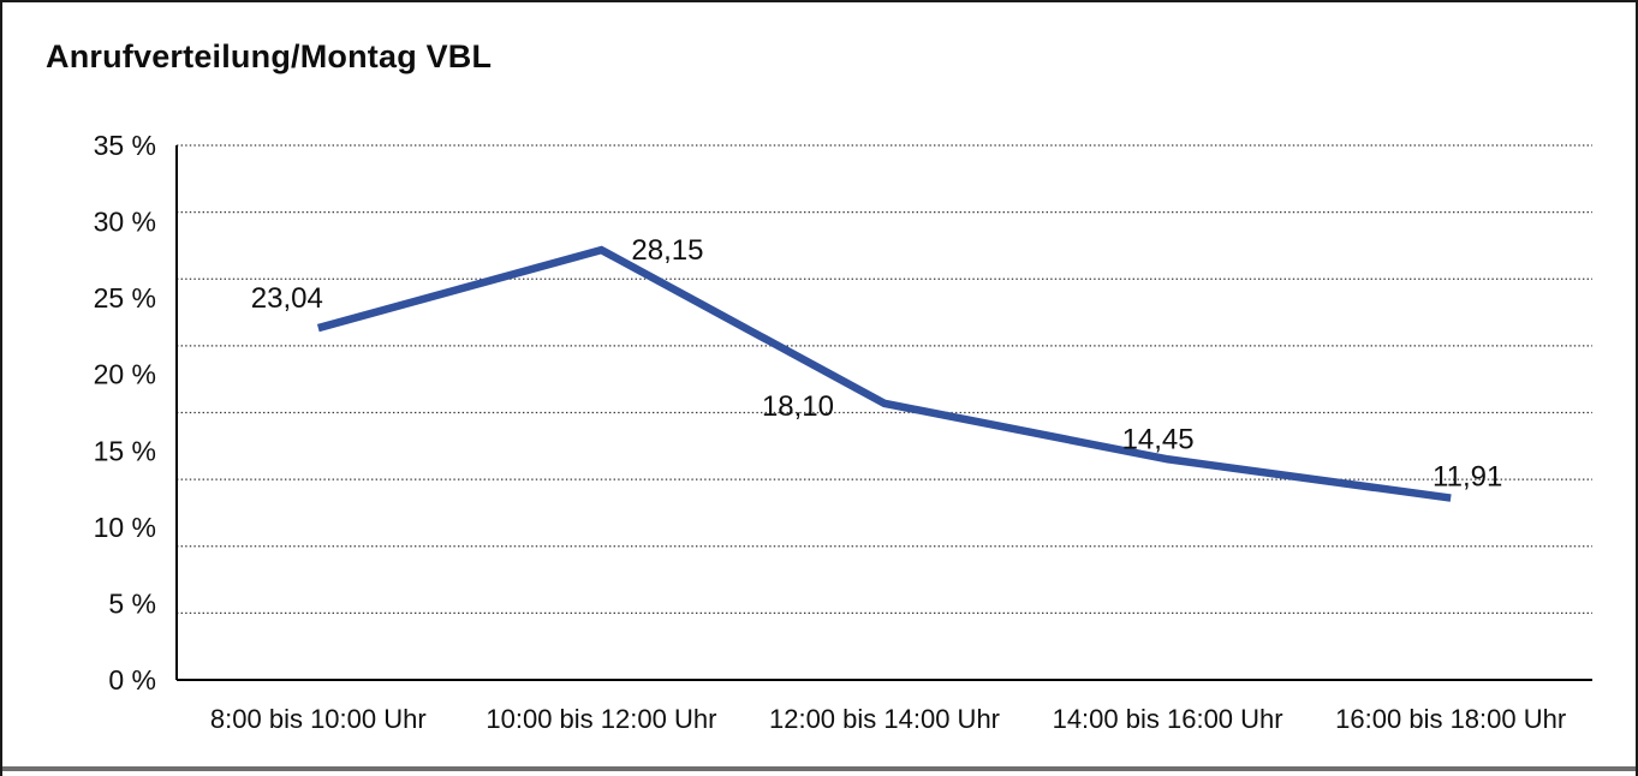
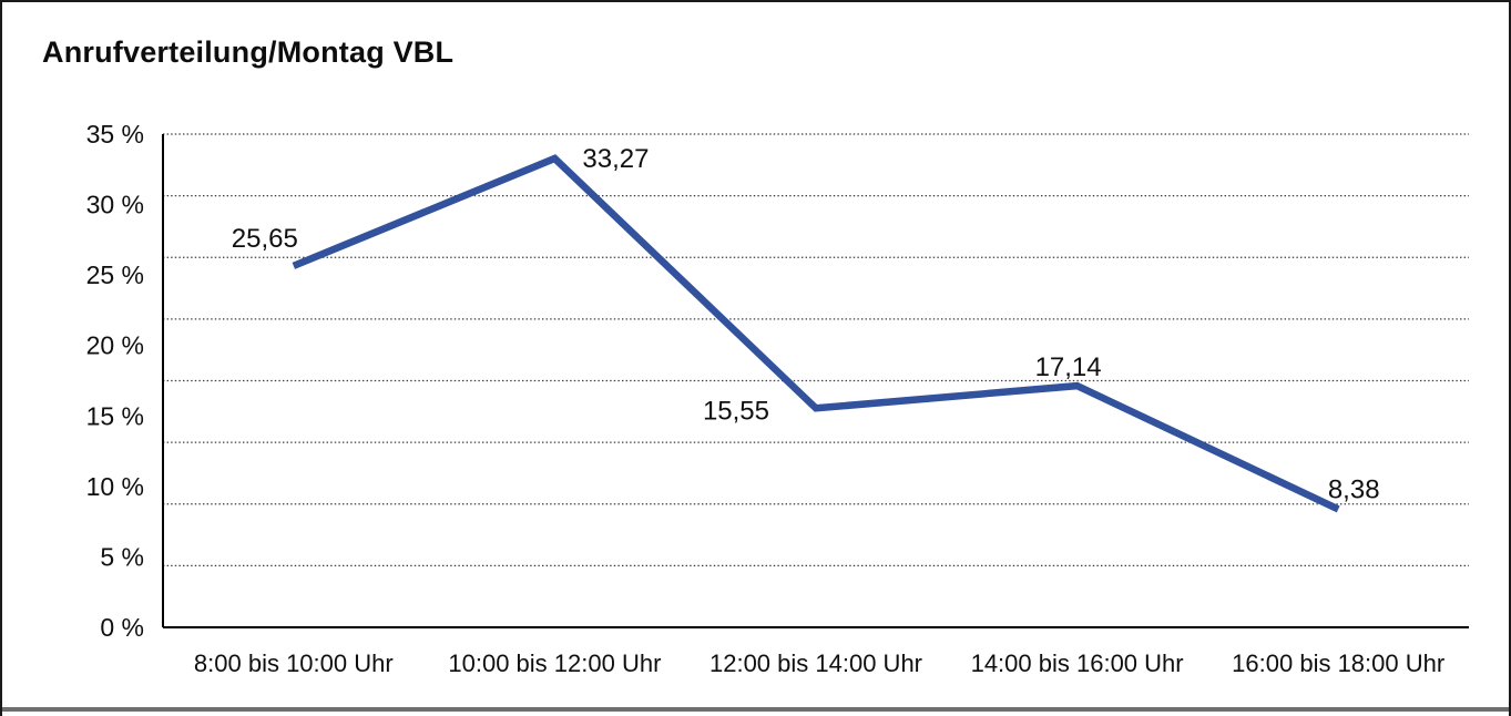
8:00 bis 10:00 Uhr: 23,04 -> 25,65
10:00 bis 12:00 Uhr: 28,15 -> 33,27
12:00 bis 14:00 Uhr: 18,10 -> 15,55
14:00 bis 16:00 Uhr: 14,45 -> 17,14
16:00 bis 18:00 Uhr: 11,91 -> 8,38
